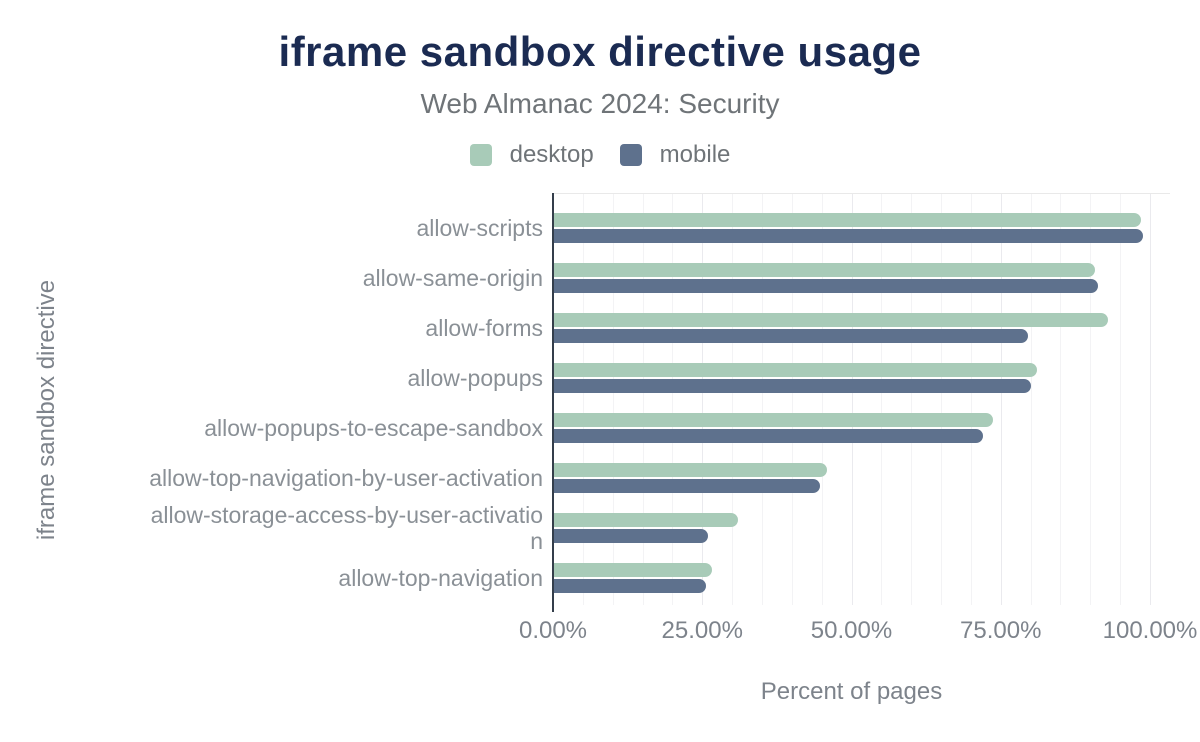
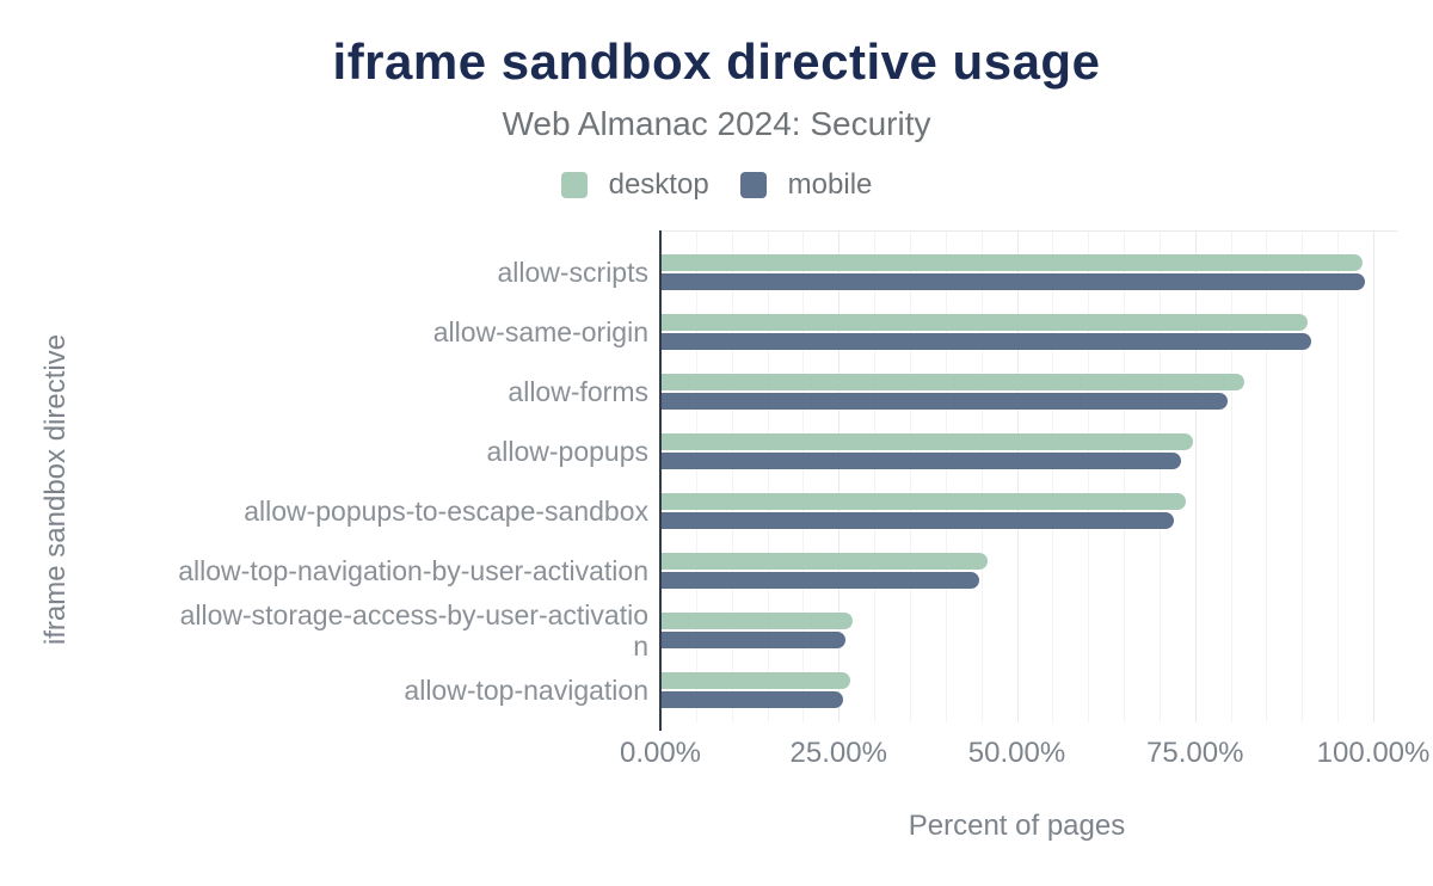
desktop/allow-forms: 93% -> 82%
desktop/allow-popups: 81% -> 75%
mobile/allow-popups: 80% -> 73%
desktop/allow-storage-access-by-user-activation: 31% -> 27%
